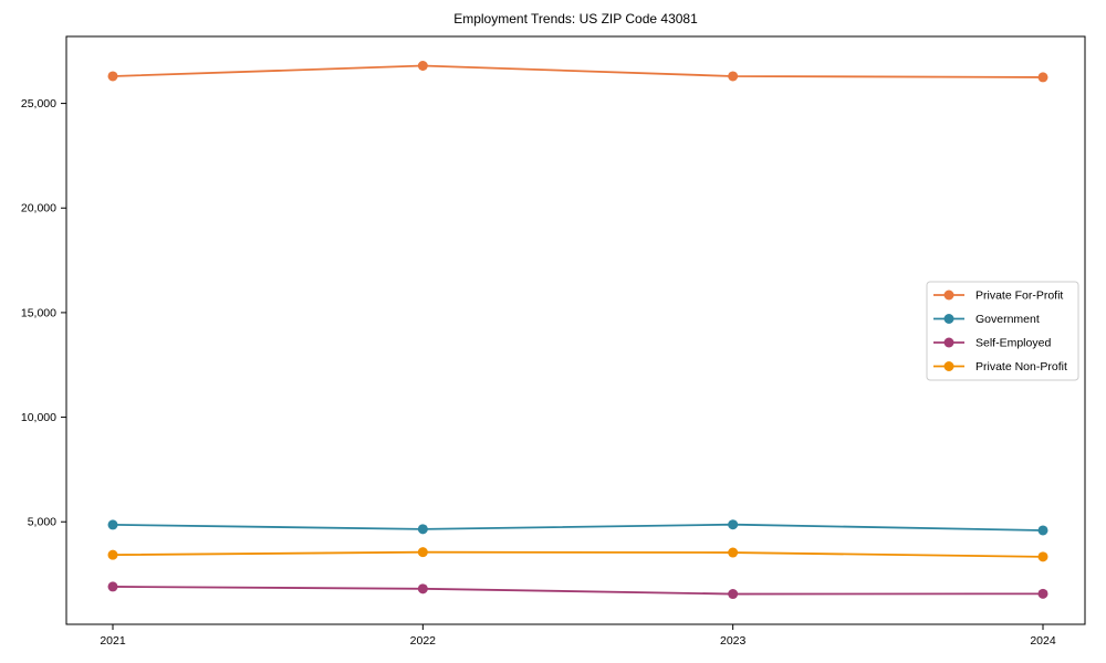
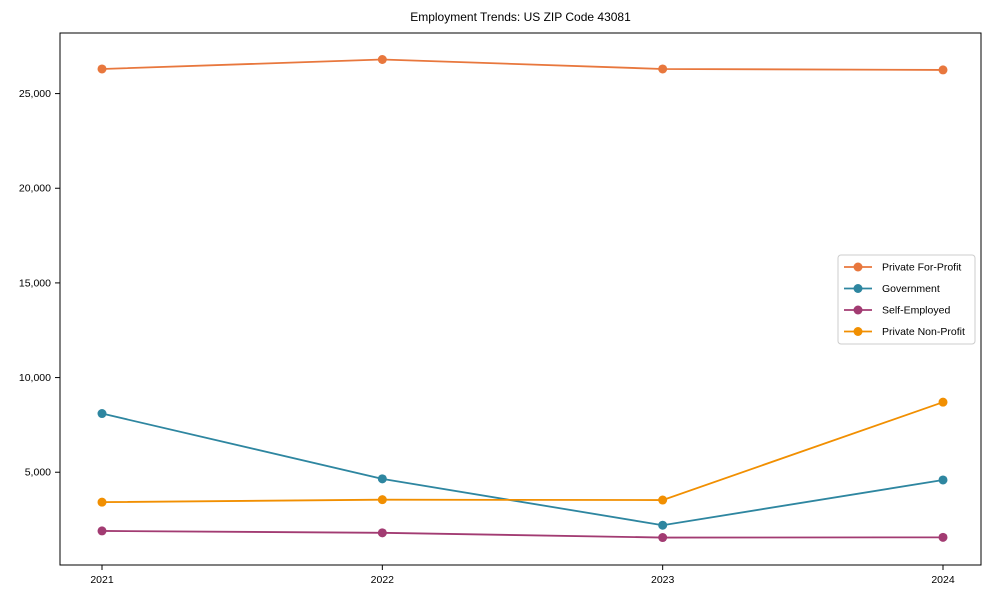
Government/2021: 4900 -> 8100
Government/2023: 4900 -> 2200
Private Non-Profit/2024: 3300 -> 8700
